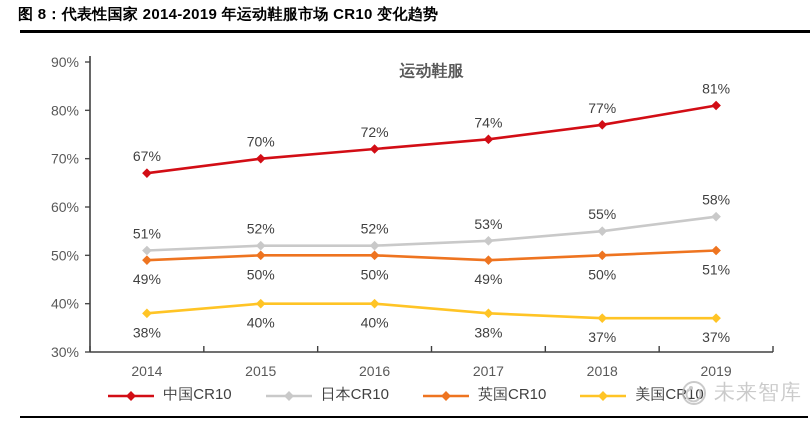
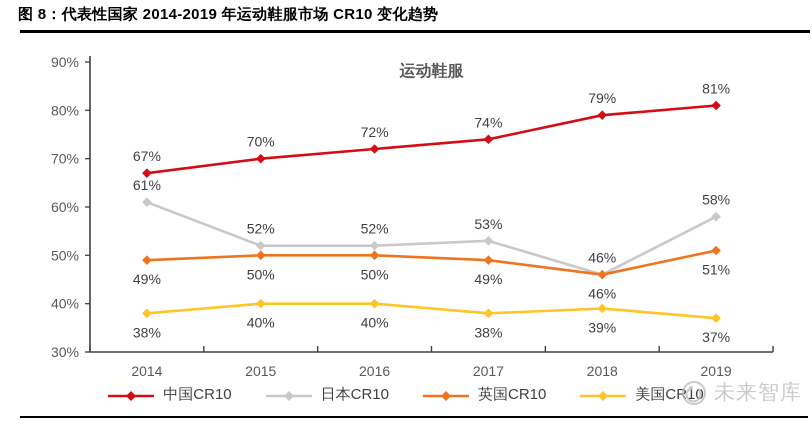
日本CR10/2014: 51% -> 61%
中国CR10/2018: 77% -> 79%
日本CR10/2018: 55% -> 46%
英国CR10/2018: 50% -> 46%
美国CR10/2018: 37% -> 39%
